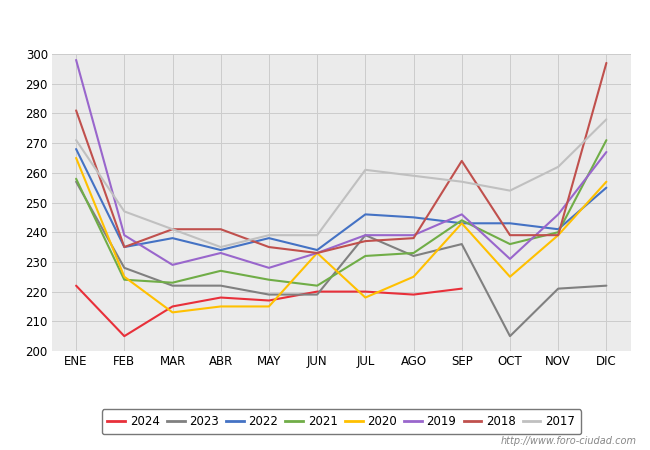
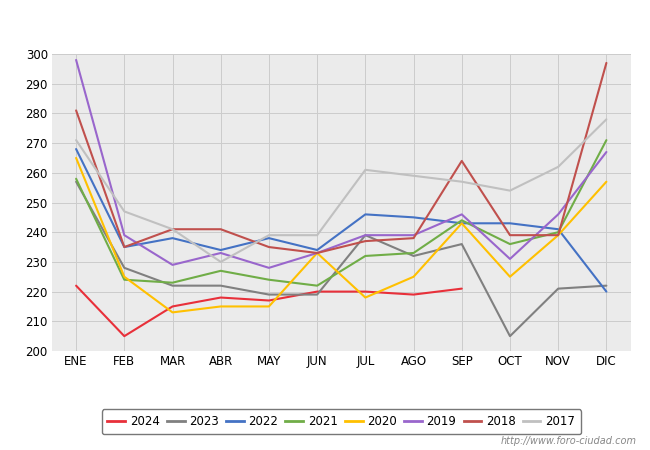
2017/ABR: 235 -> 230
2022/DIC: 255 -> 220
